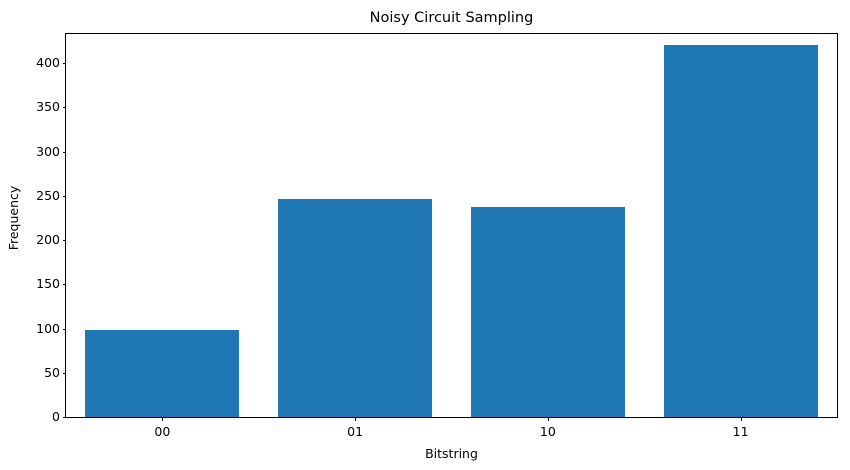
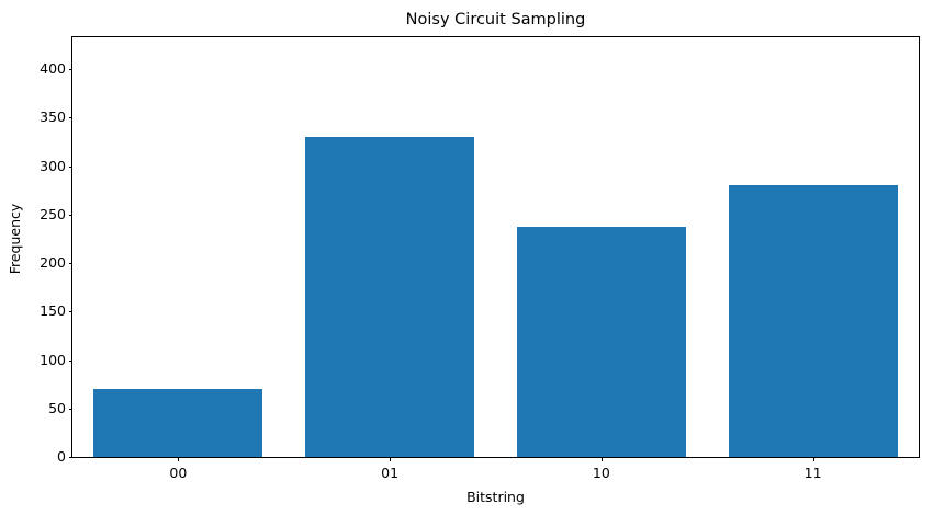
00: 100 -> 70
01: 250 -> 330
11: 420 -> 280
